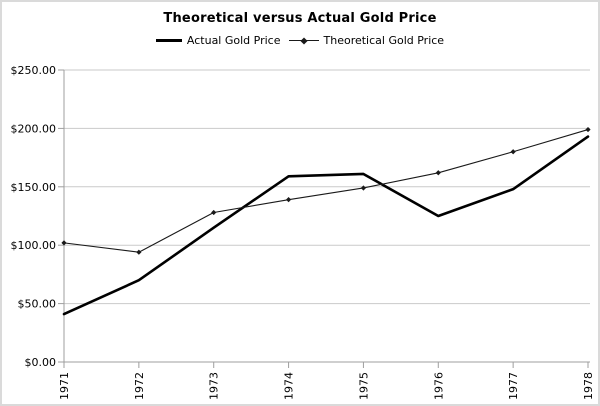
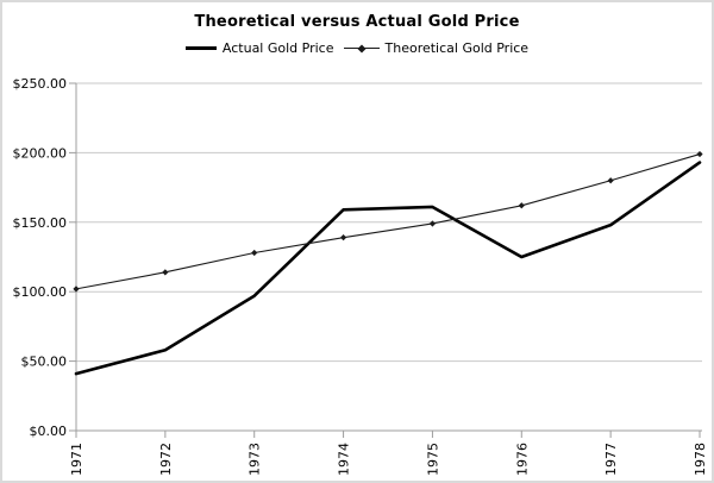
Actual Gold Price/1972: $70 -> $58
Theoretical Gold Price/1972: $94 -> $114
Actual Gold Price/1973: $115 -> $97
